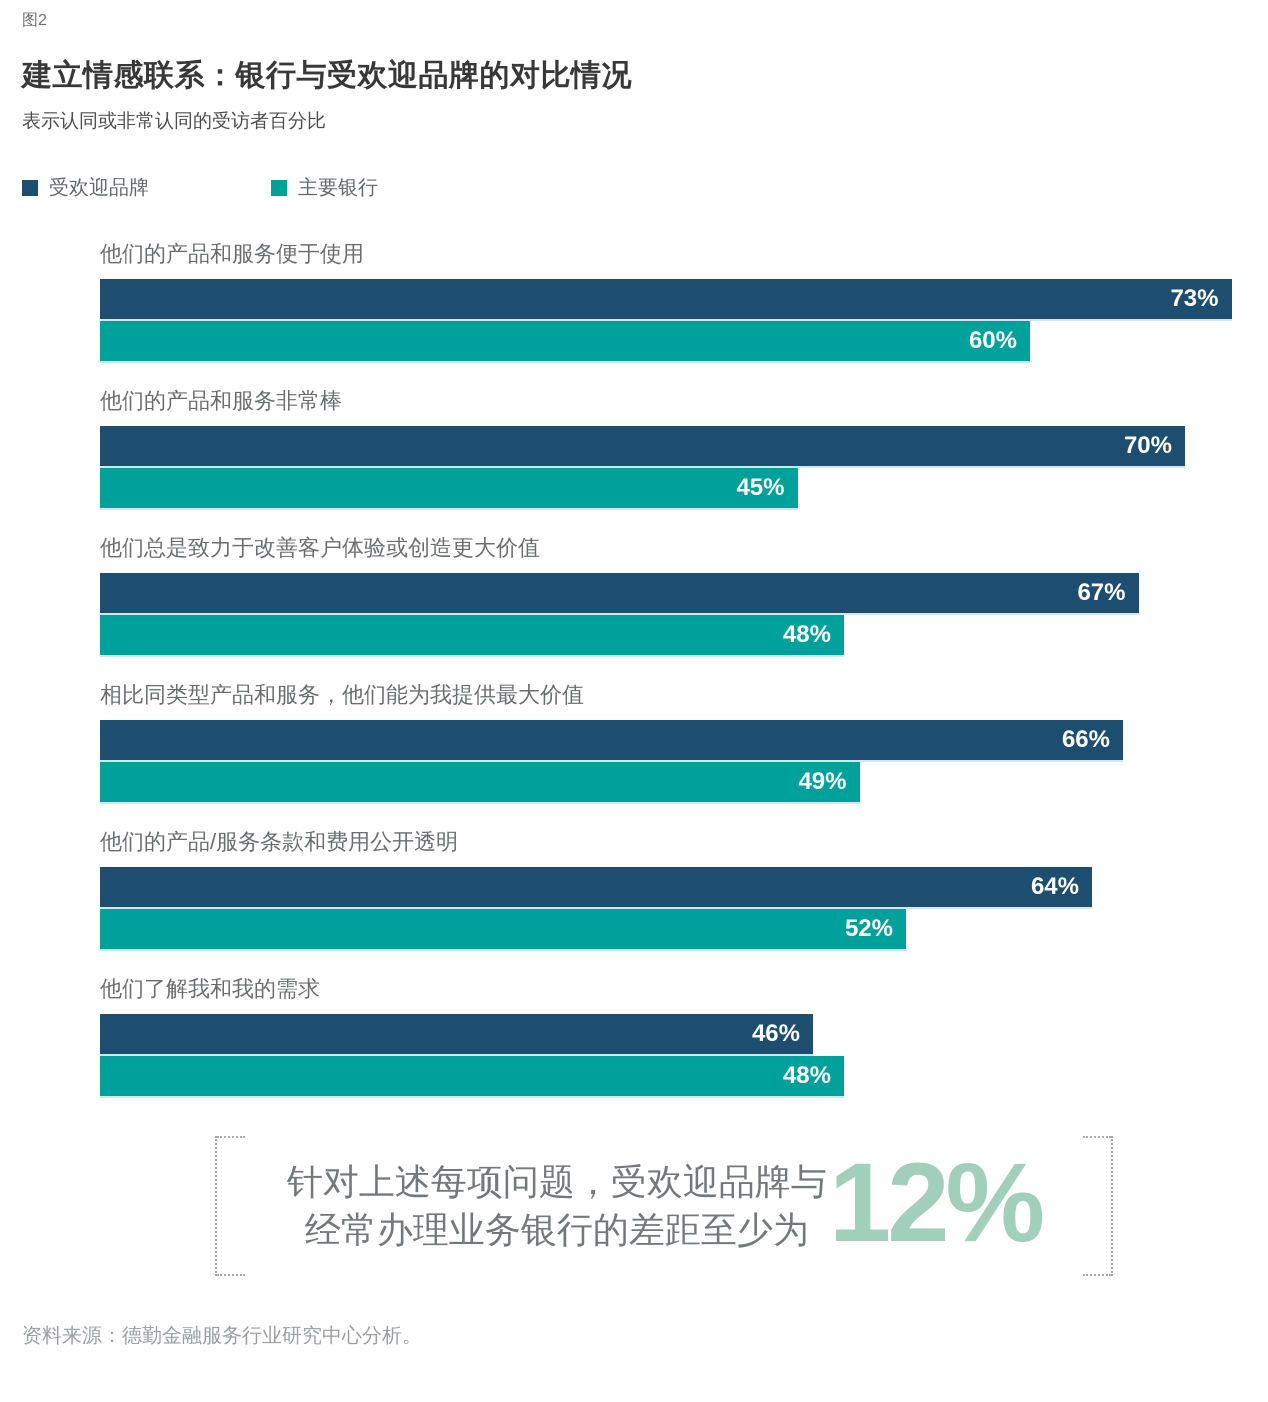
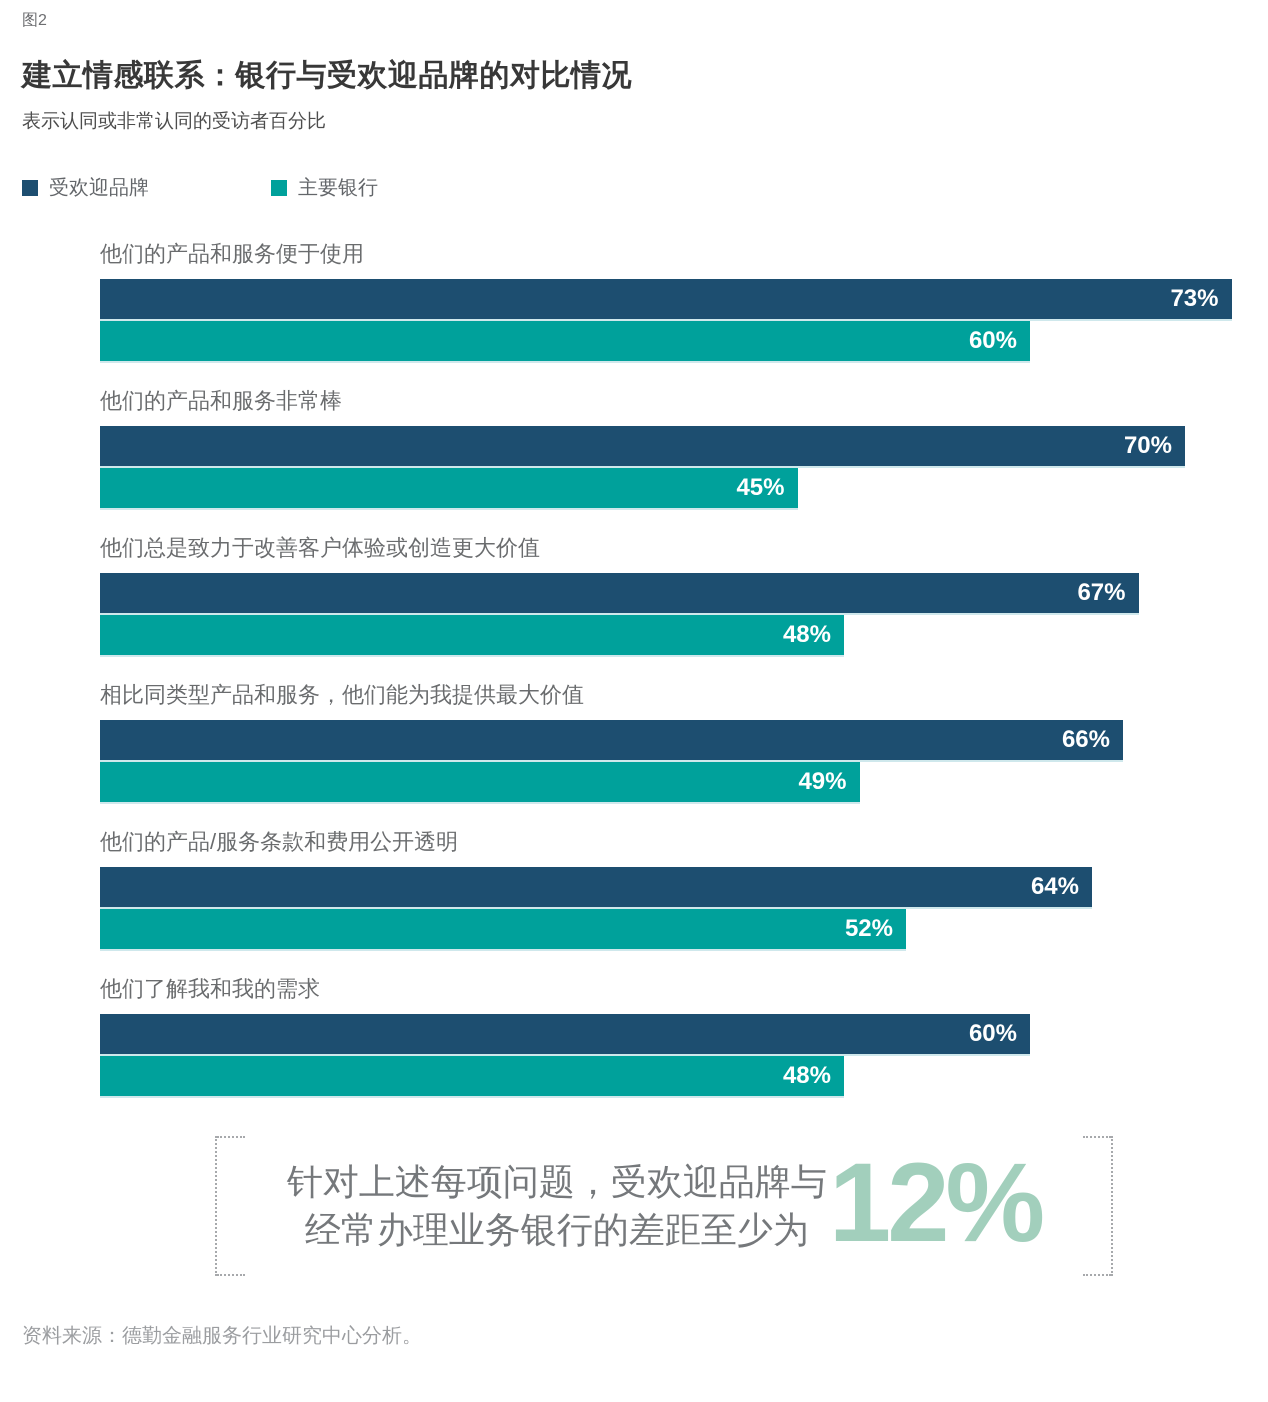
受欢迎品牌/他们了解我和我的需求: 46% -> 60%
